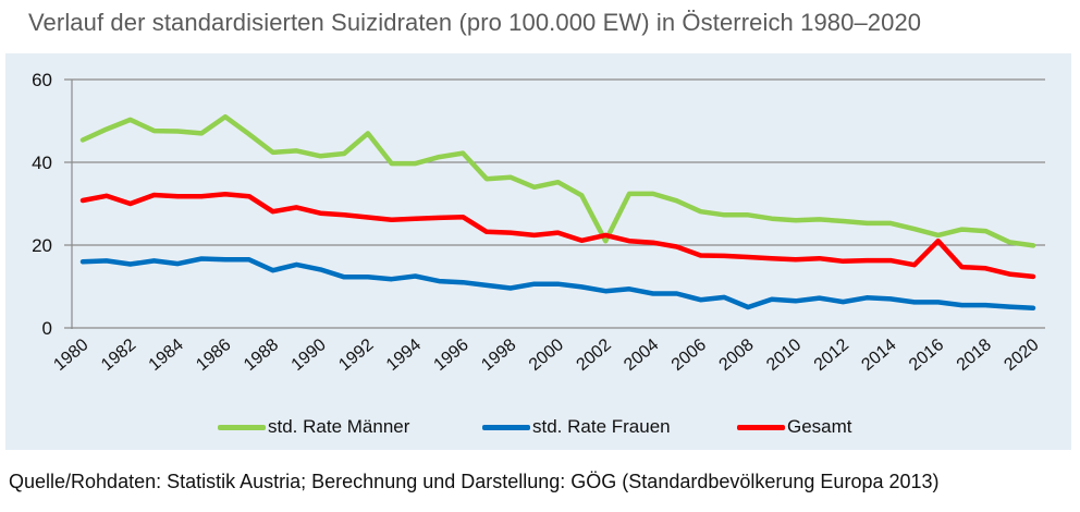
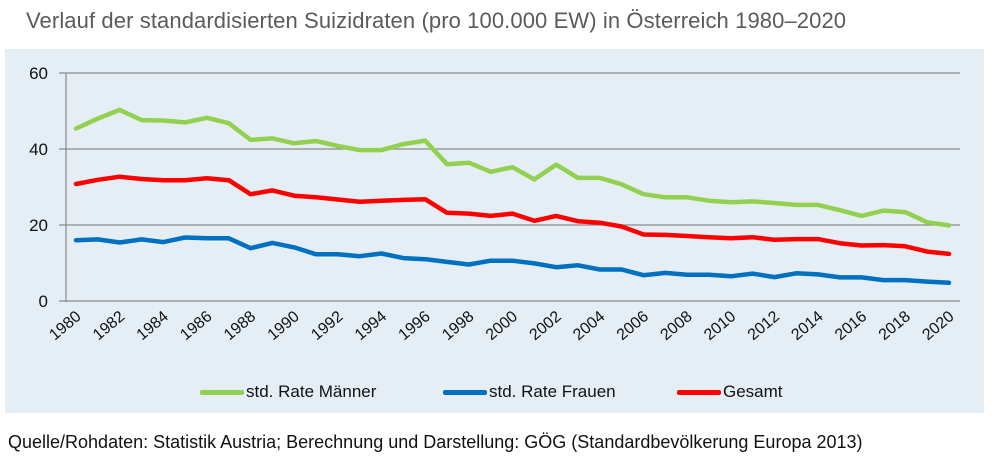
Gesamt/1982: 30 -> 33
std. Rate Männer/1986: 51 -> 48
std. Rate Männer/1992: 47 -> 41
std. Rate Männer/2002: 21 -> 36
std. Rate Frauen/2008: 5 -> 7
Gesamt/2016: 21 -> 15
